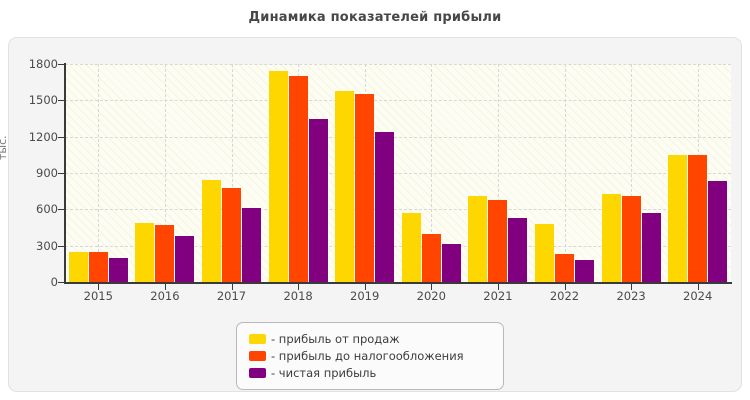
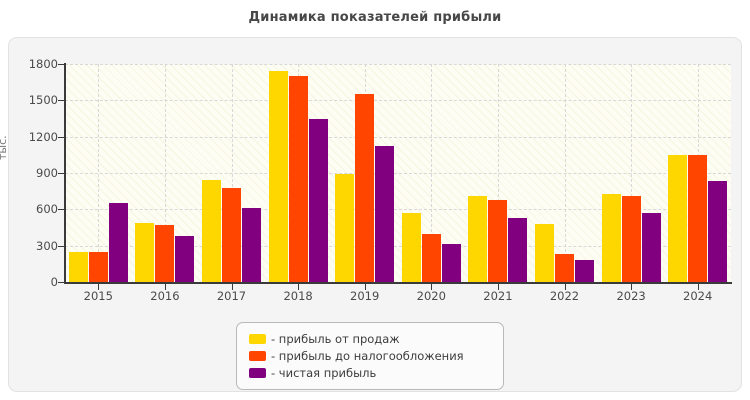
- чистая прибыль/2015: 200 -> 650
- прибыль от продаж/2019: 1580 -> 890
- чистая прибыль/2019: 1240 -> 1120
